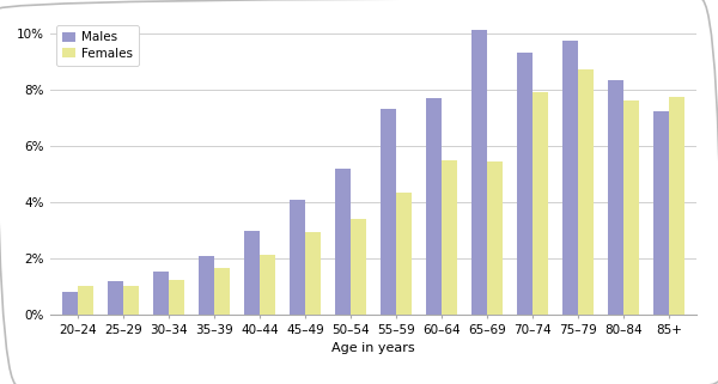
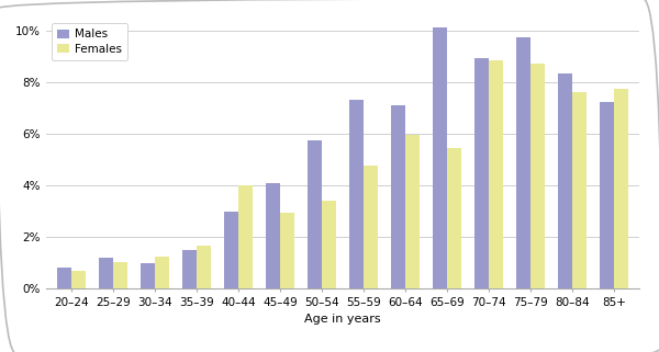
Females/20–24: 1.05% -> 0.70%
Males/30–34: 1.55% -> 1.00%
Males/35–39: 2.10% -> 1.50%
Females/40–44: 2.15% -> 4.00%
Males/50–54: 5.20% -> 5.75%
Females/55–59: 4.35% -> 4.75%
Males/60–64: 7.70% -> 7.10%
Females/60–64: 5.50% -> 5.95%
Males/70–74: 9.30% -> 8.95%
Females/70–74: 7.90% -> 8.85%
